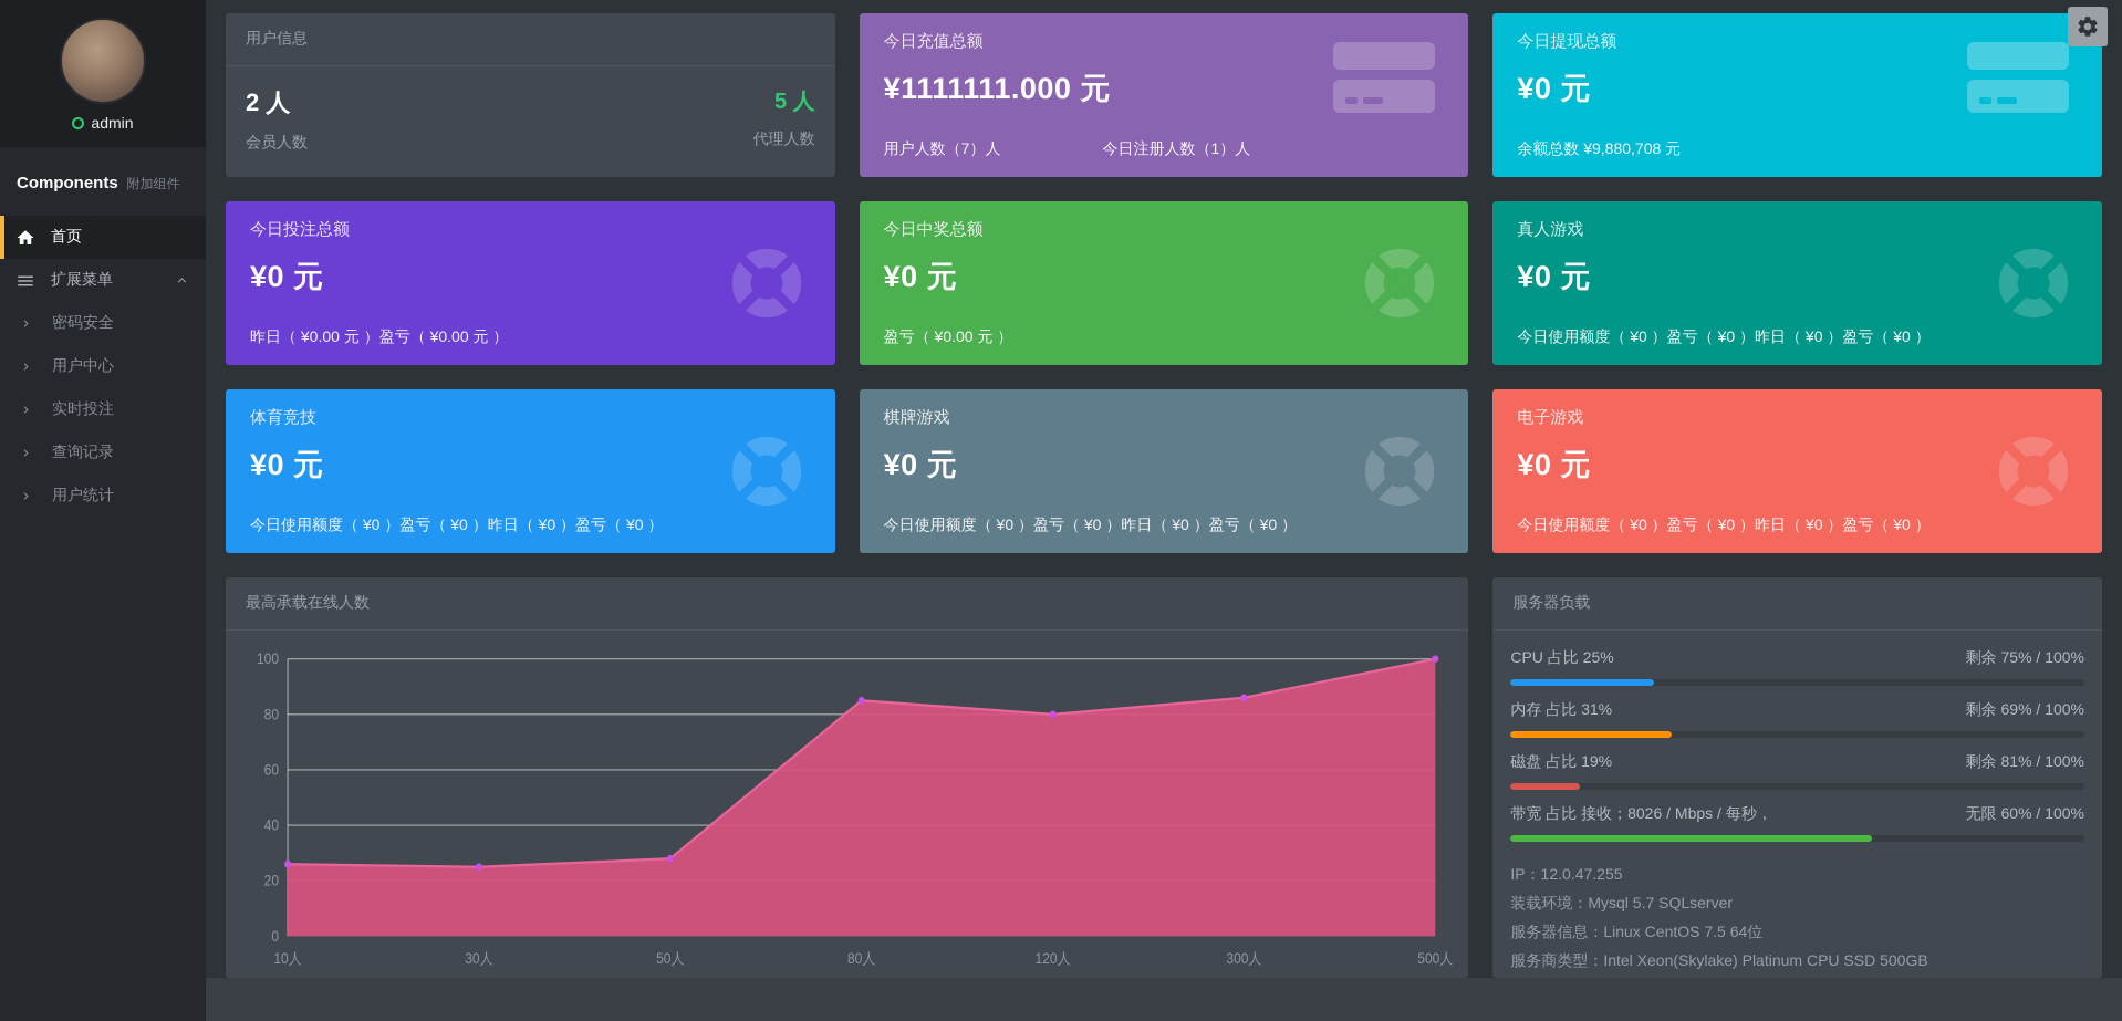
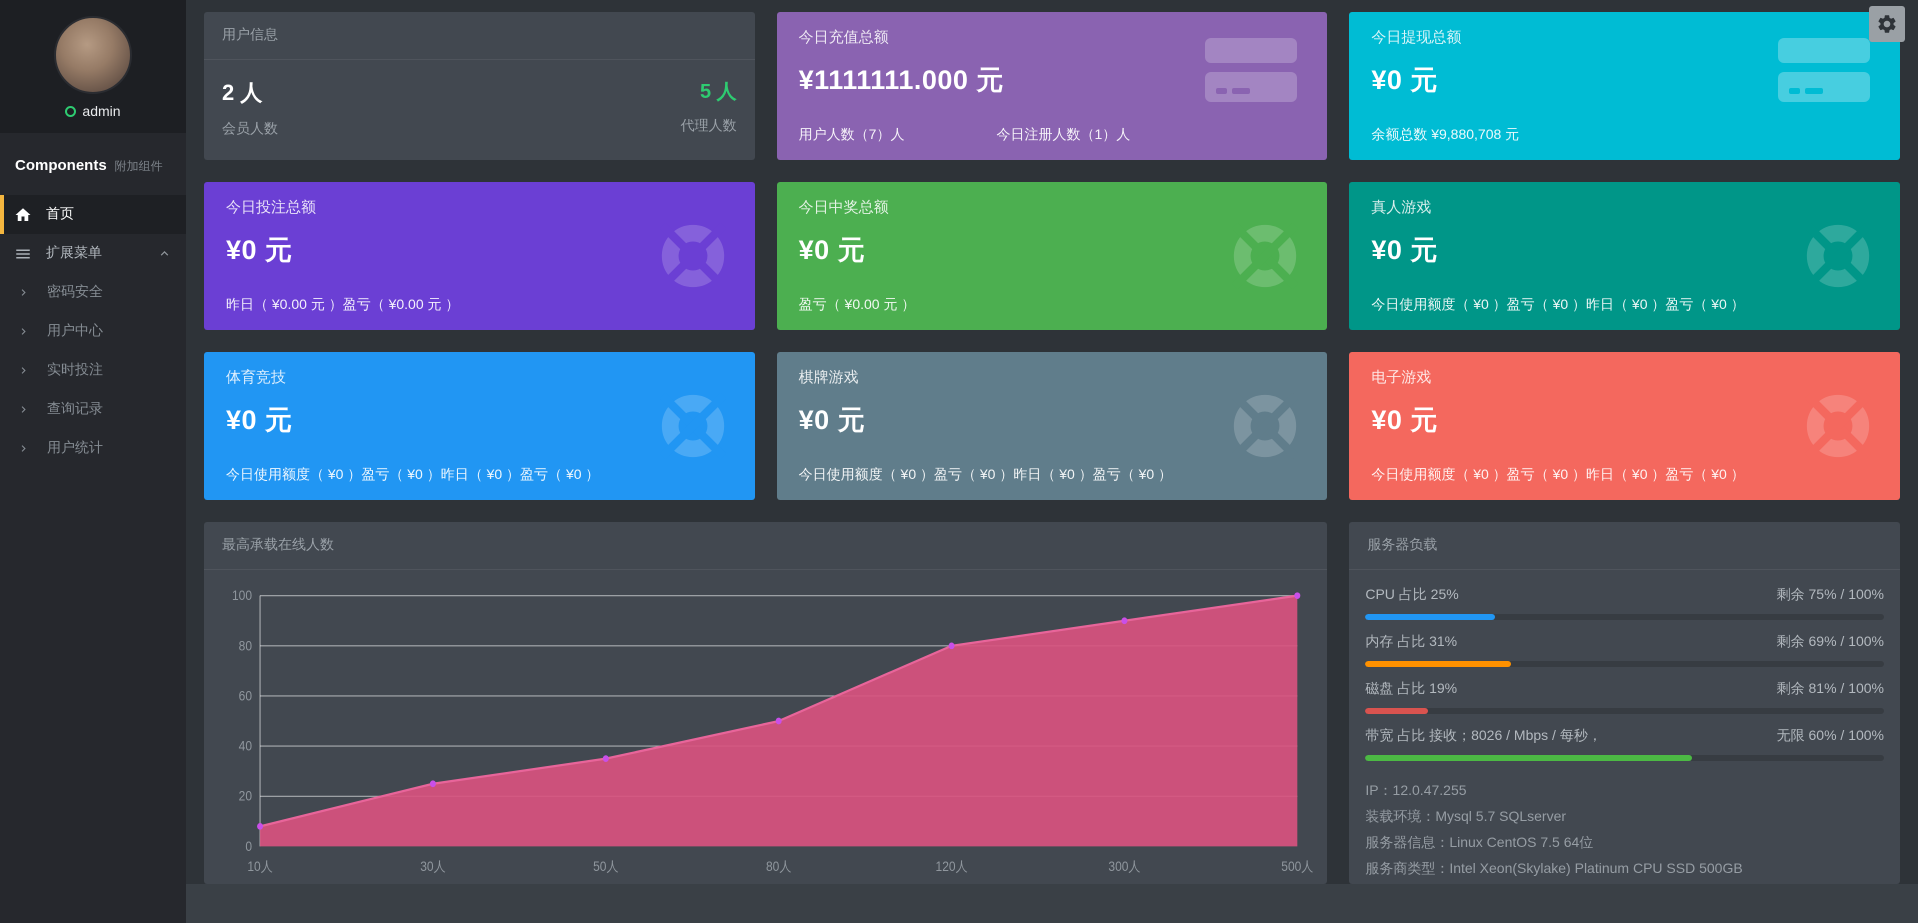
10人: 26 -> 8
50人: 28 -> 35
80人: 85 -> 50
300人: 86 -> 90
